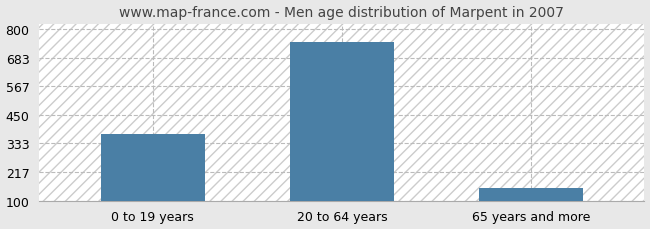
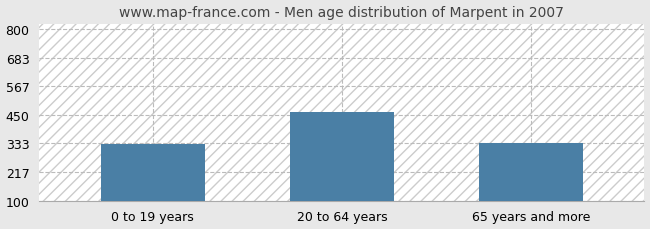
0 to 19 years: 370 -> 330
20 to 64 years: 745 -> 460
65 years and more: 150 -> 335
